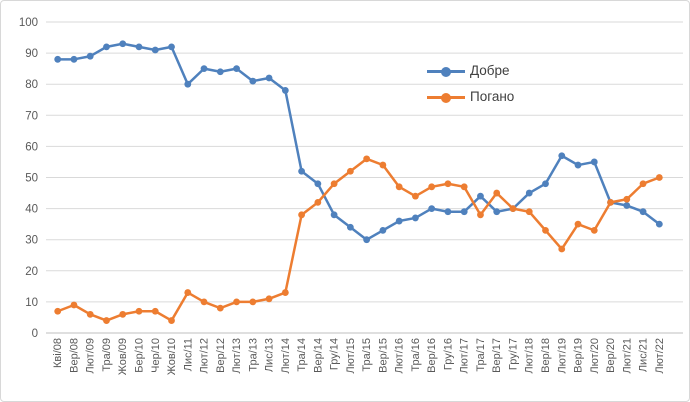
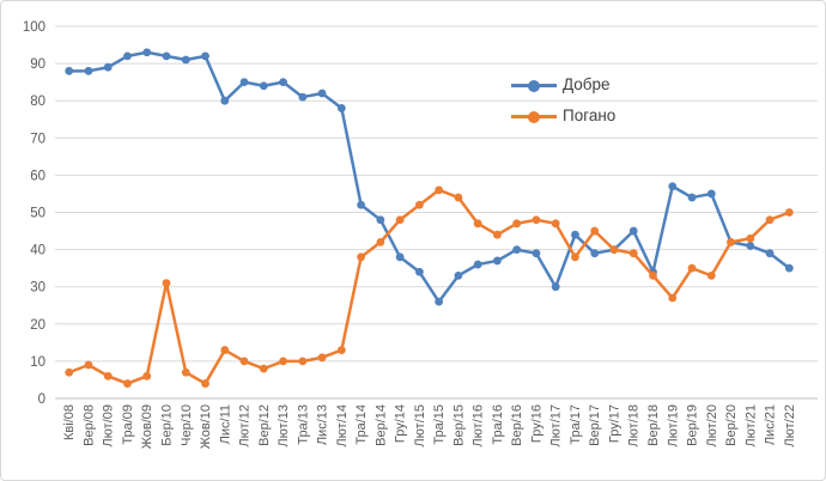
Погано/Бер/10: 7 -> 31
Добре/Тра/15: 30 -> 26
Добре/Лют/17: 39 -> 30
Добре/Вер/18: 48 -> 34
